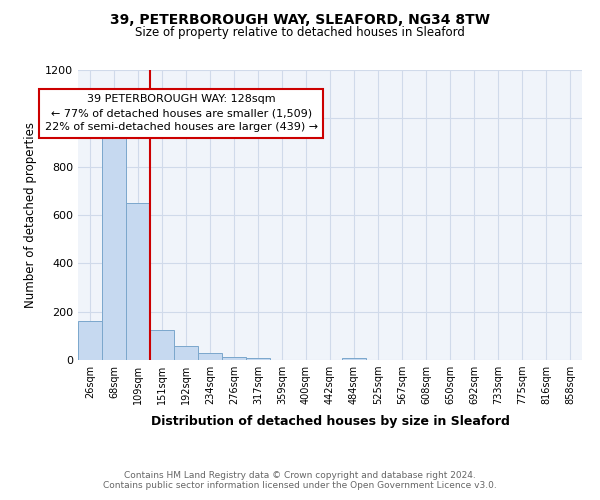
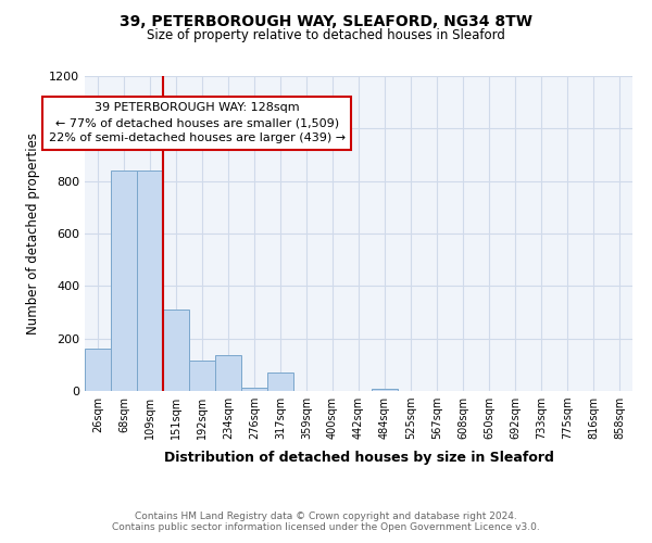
68sqm: 930 -> 840
109sqm: 650 -> 840
151sqm: 125 -> 310
192sqm: 60 -> 115
234sqm: 27 -> 135
317sqm: 7 -> 70
